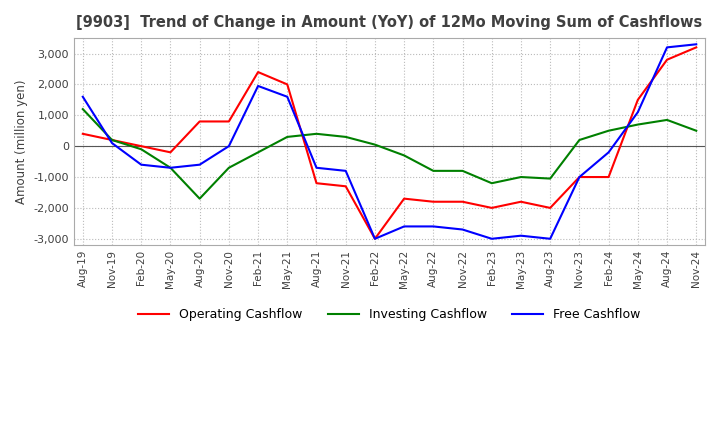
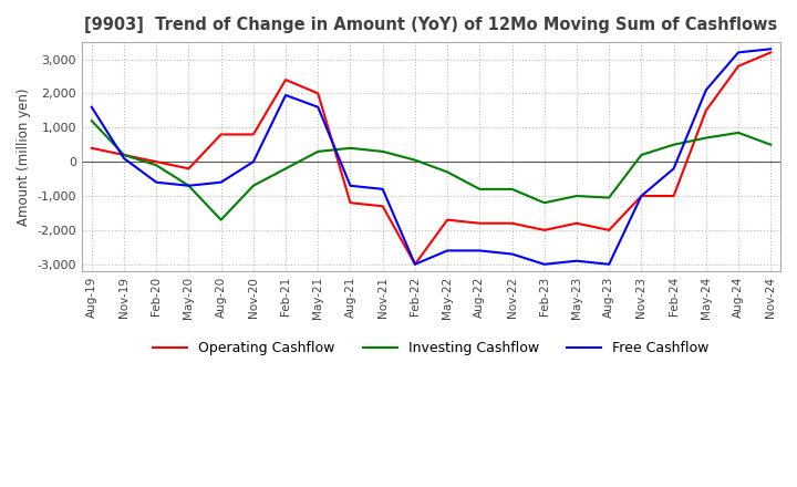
Free Cashflow/May-24: 1,100 -> 2,100
